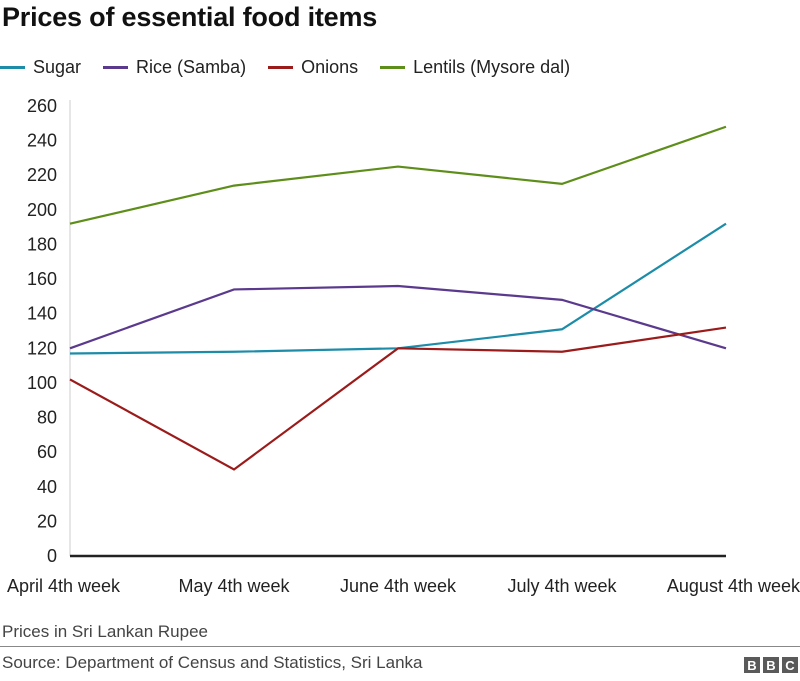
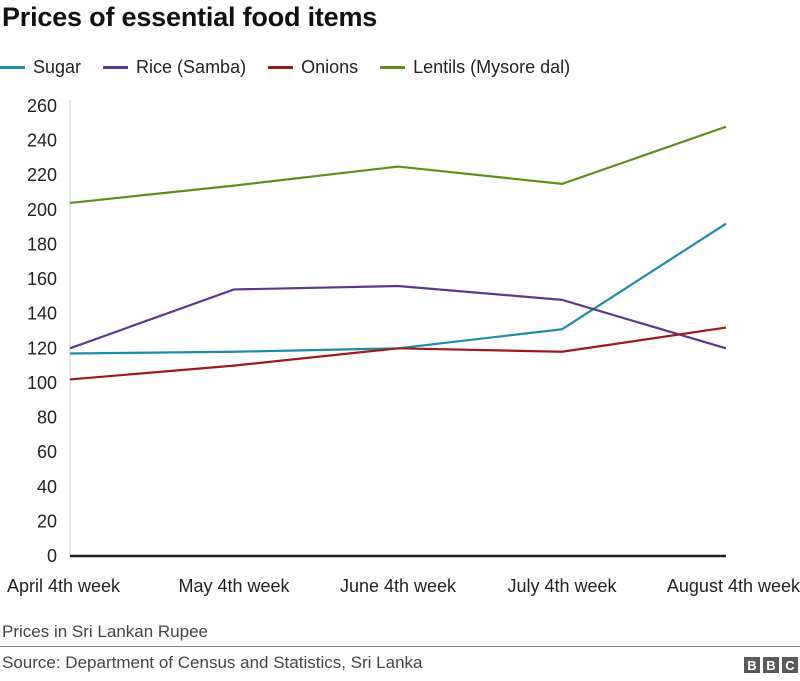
Lentils (Mysore dal)/April 4th week: 192 -> 204
Onions/May 4th week: 50 -> 110
